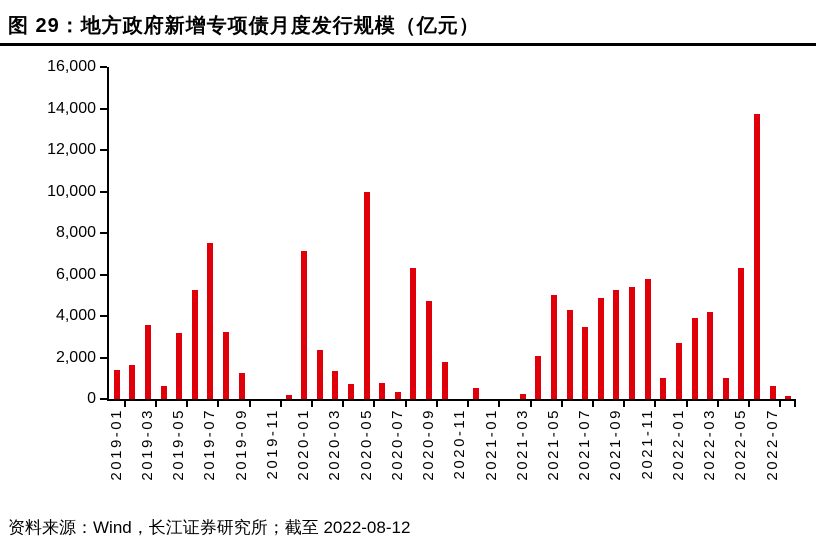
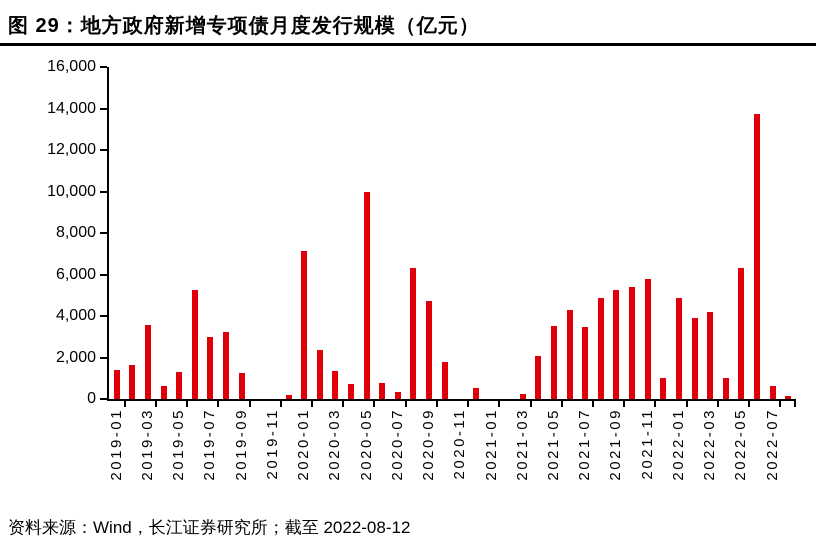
2019-05: 3200 -> 1300
2019-07: 7500 -> 3000
2021-05: 5000 -> 3500
2022-01: 2700 -> 4800
